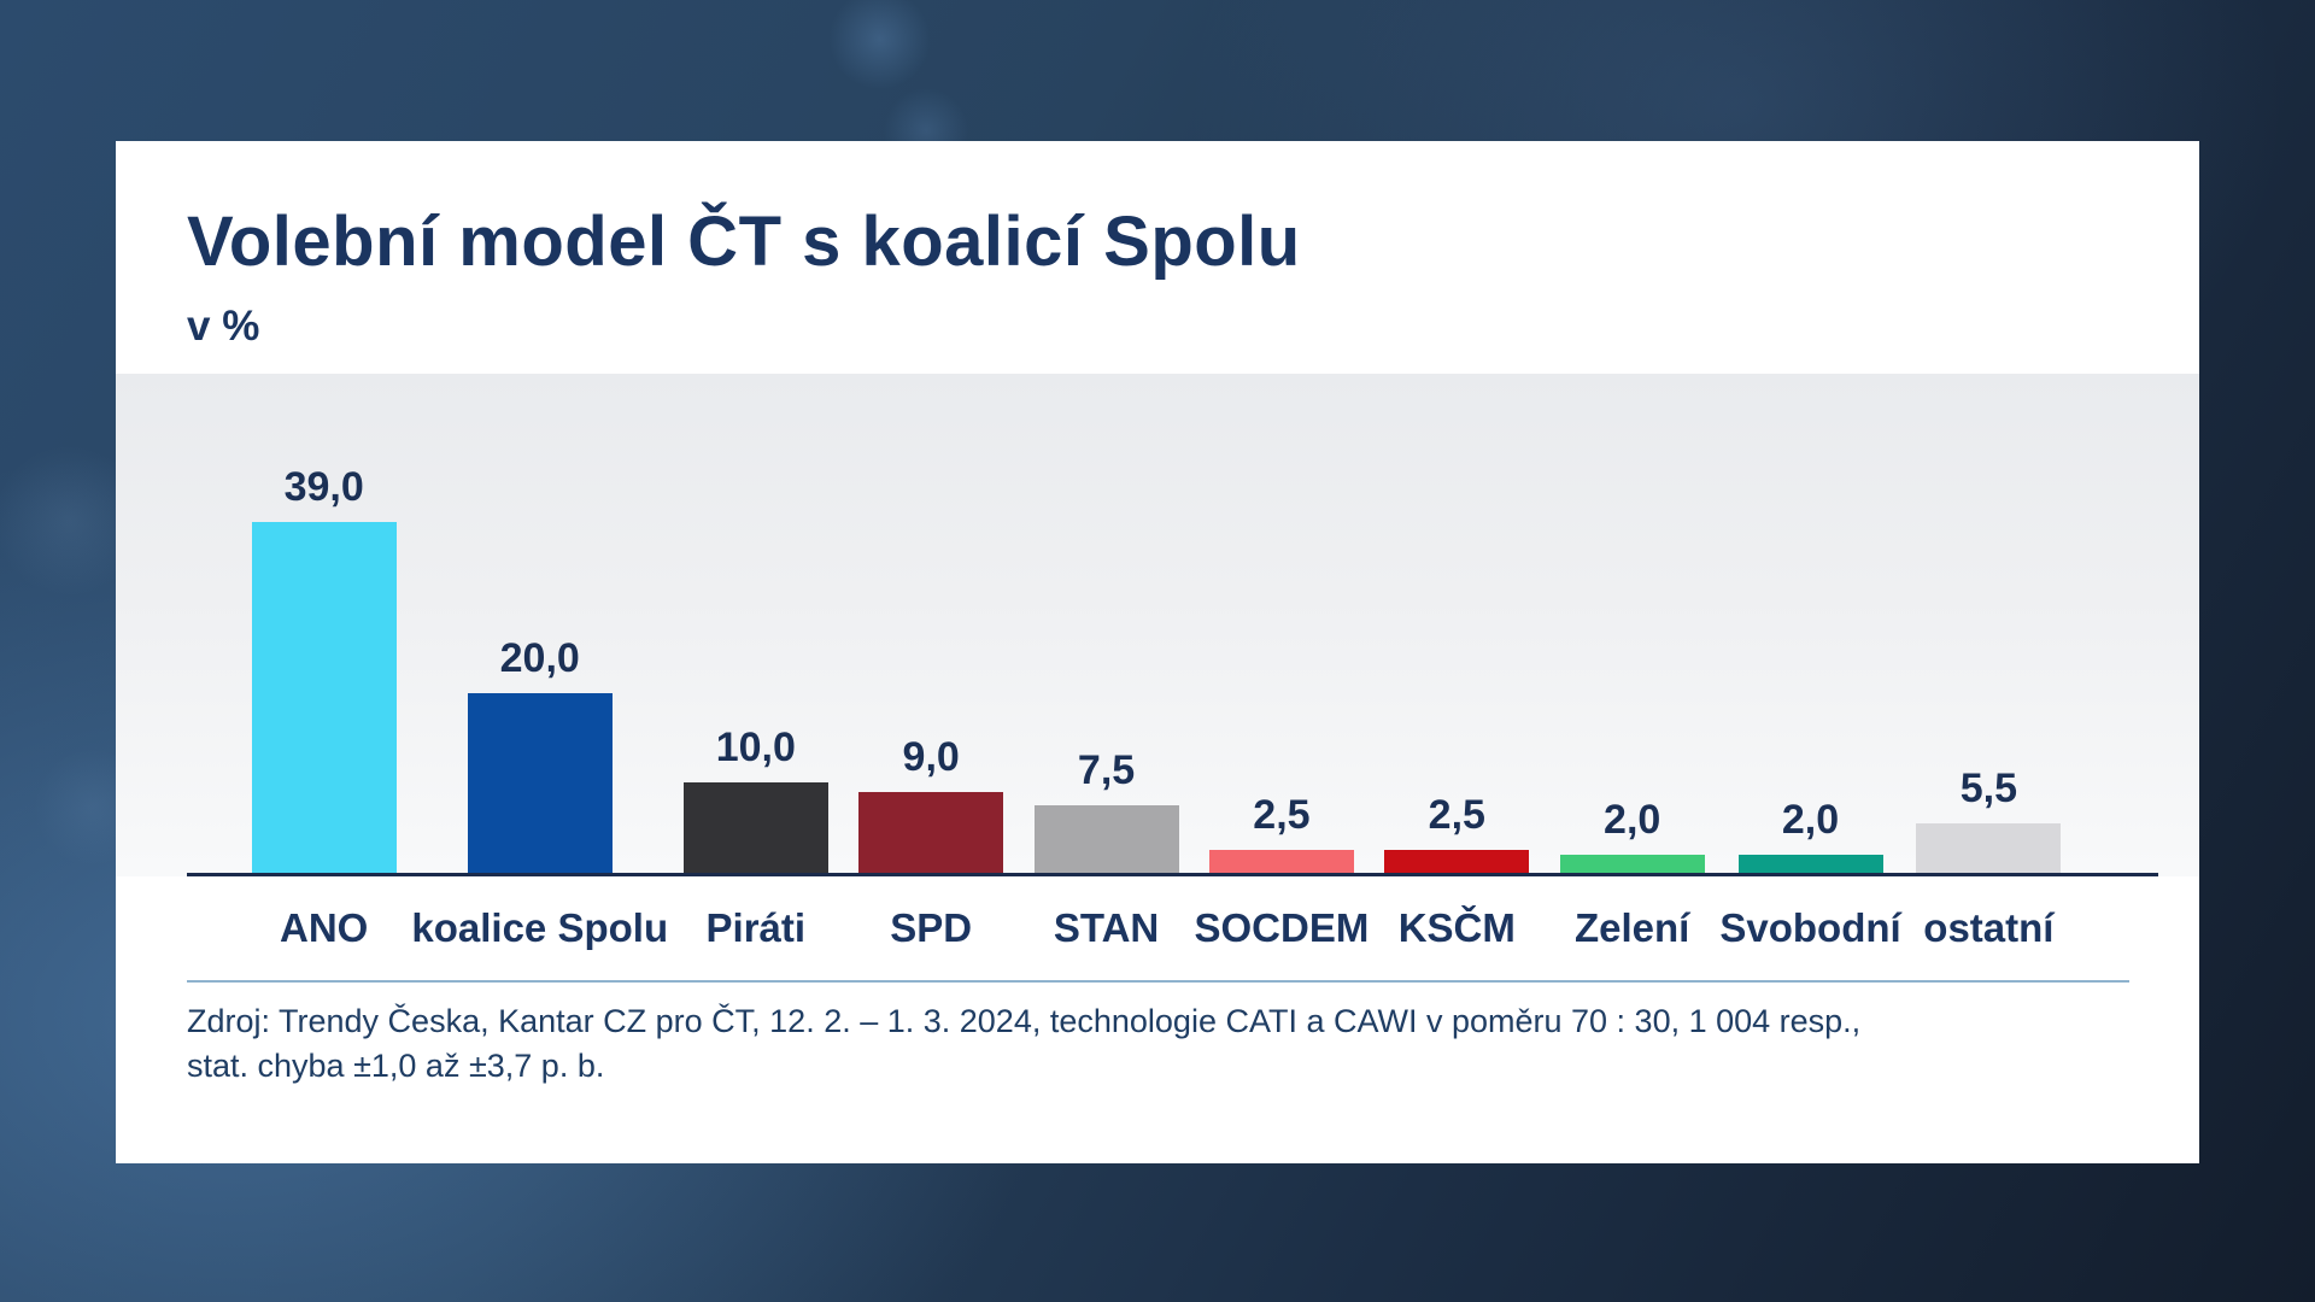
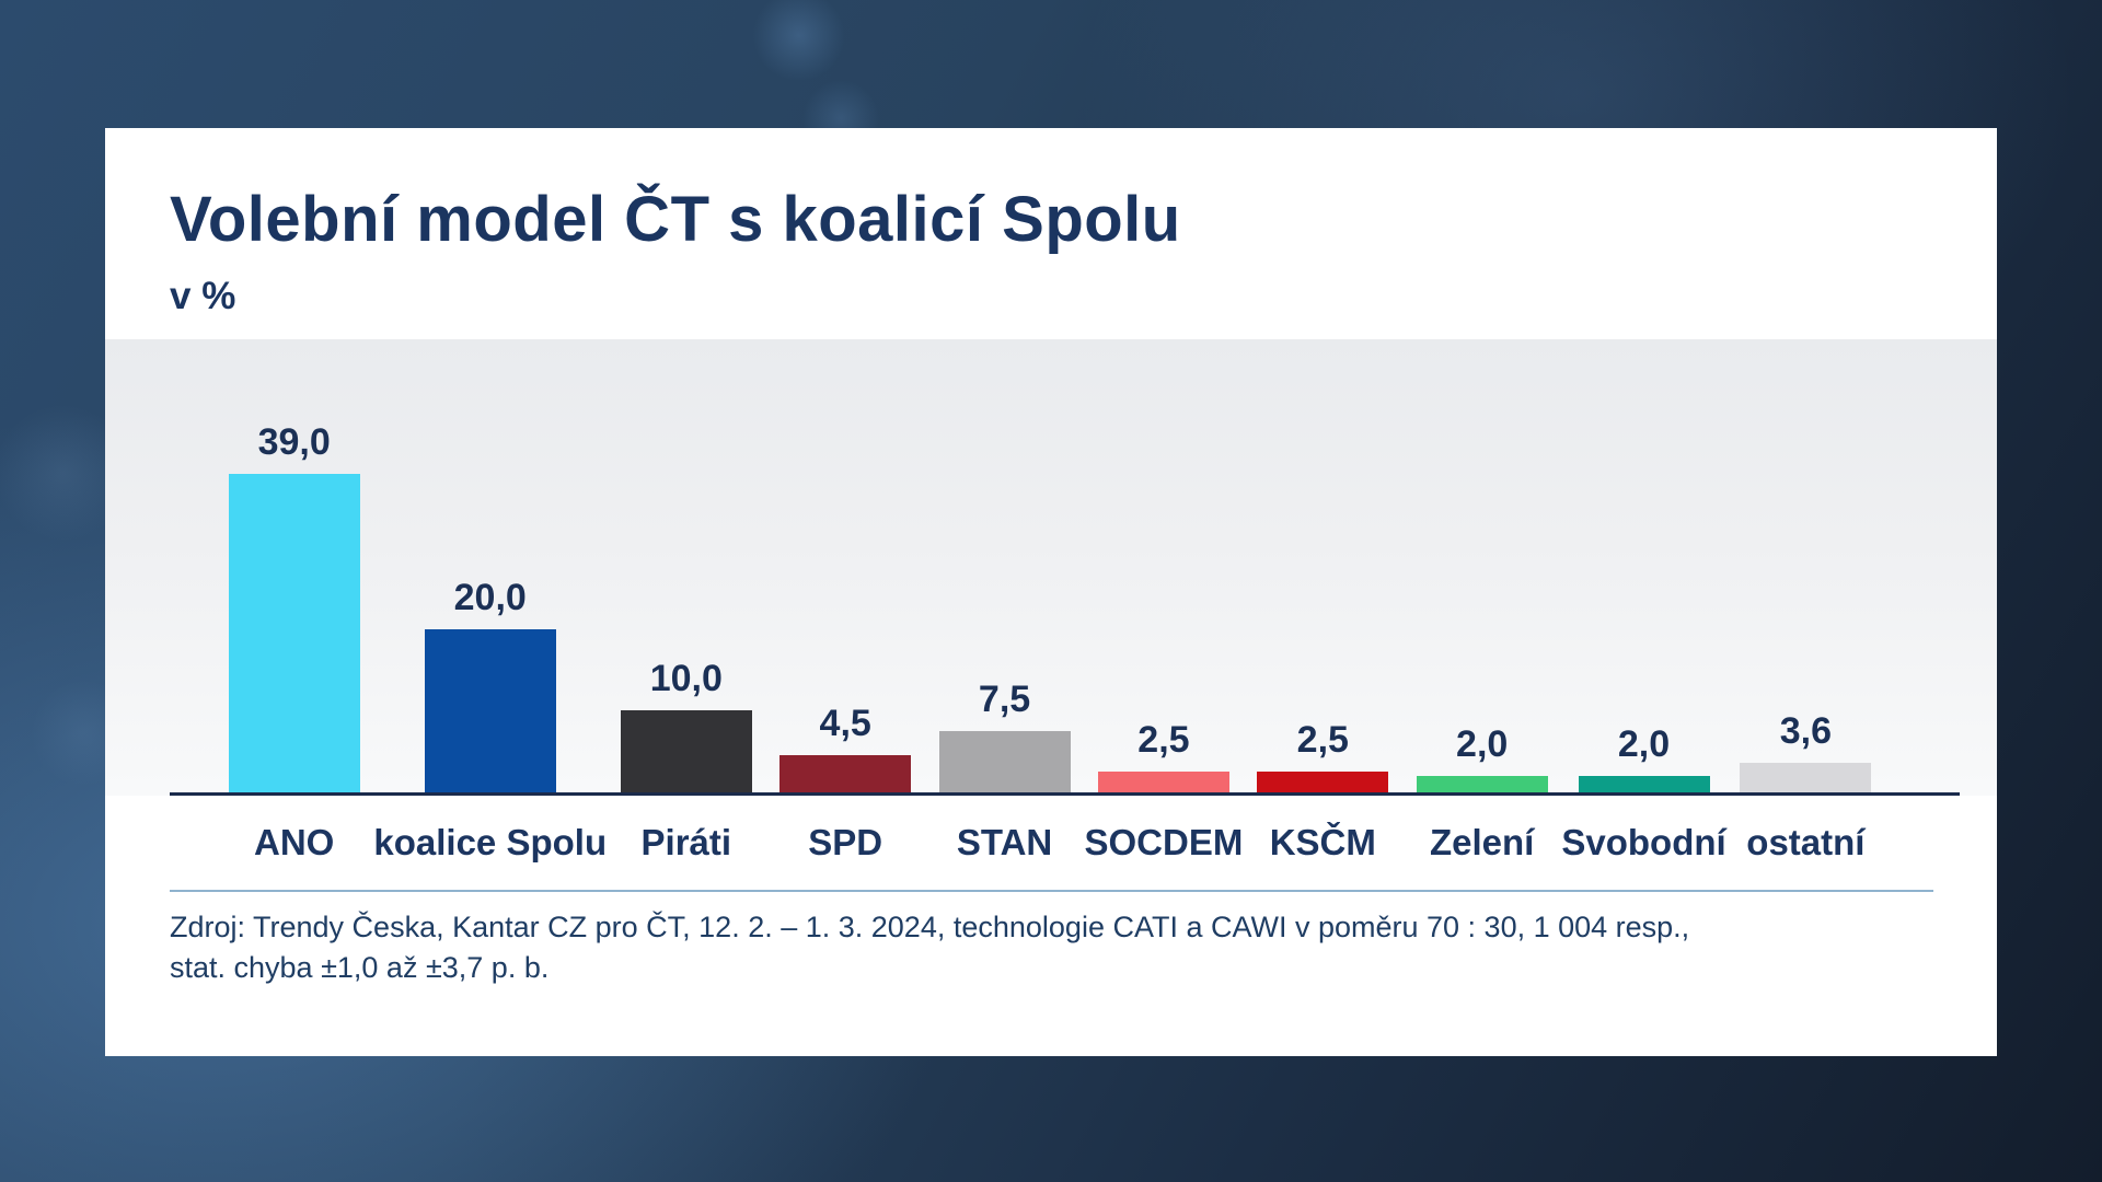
SPD: 9,0 -> 4,5
ostatní: 5,5 -> 3,6
